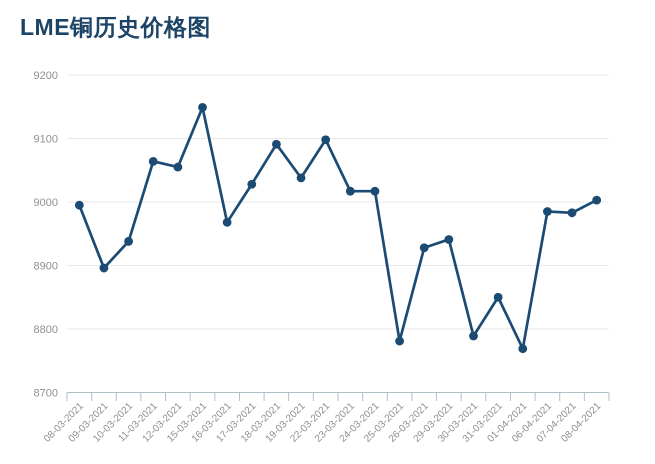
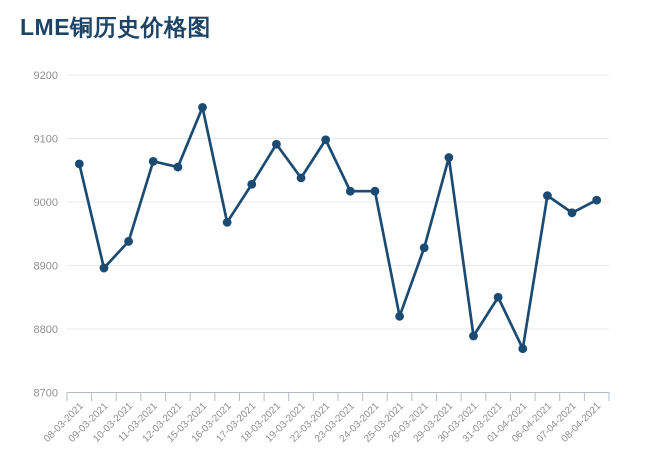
08-03-2021: 9000 -> 9060
25-03-2021: 8780 -> 8820
29-03-2021: 8940 -> 9070
06-04-2021: 8980 -> 9010
